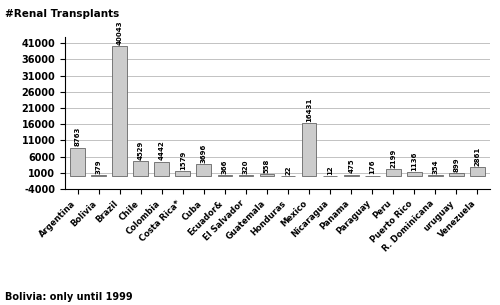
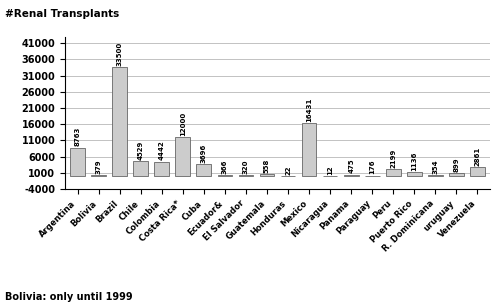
Brazil: 40000 -> 33500
Costa Rica*: 1600 -> 12000
